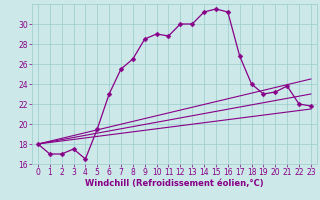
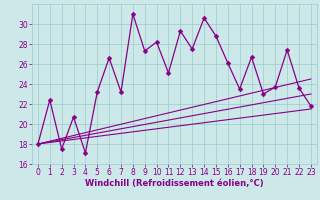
1: 17.0 -> 22.4
2: 17.0 -> 17.5
3: 17.5 -> 20.7
4: 16.5 -> 17.1
5: 19.5 -> 23.2
6: 23.0 -> 26.6
7: 25.5 -> 23.2
8: 26.5 -> 31.0
9: 28.5 -> 27.3
10: 29.0 -> 28.2
11: 28.8 -> 25.1
12: 30.0 -> 29.3
13: 30.0 -> 27.5
14: 31.2 -> 30.6
15: 31.5 -> 28.8
16: 31.2 -> 26.1
17: 26.8 -> 23.5
18: 24.0 -> 26.7
20: 23.2 -> 23.7
21: 23.8 -> 27.4
22: 22.0 -> 23.6
